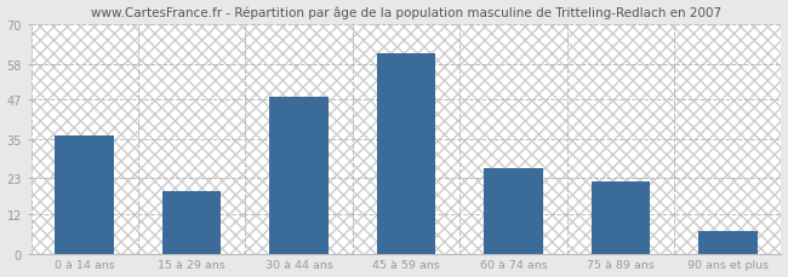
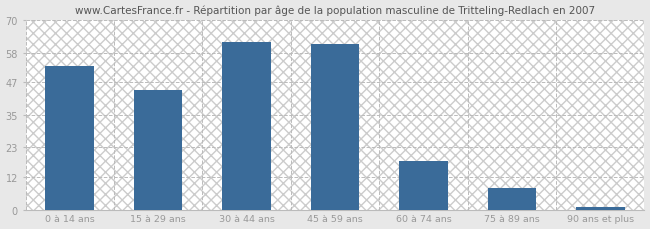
0 à 14 ans: 36 -> 53
15 à 29 ans: 19 -> 44
30 à 44 ans: 48 -> 62
60 à 74 ans: 26 -> 18
75 à 89 ans: 22 -> 8
90 ans et plus: 7 -> 1
